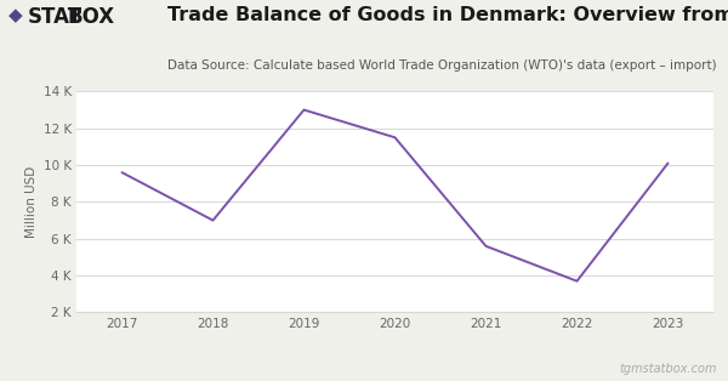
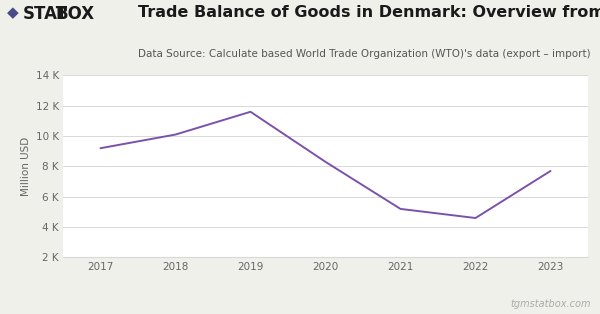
2017: 9.6 K -> 9.2 K
2018: 7.0 K -> 10.1 K
2019: 13.0 K -> 11.6 K
2020: 11.5 K -> 8.3 K
2021: 5.6 K -> 5.2 K
2022: 3.7 K -> 4.6 K
2023: 10.1 K -> 7.7 K
